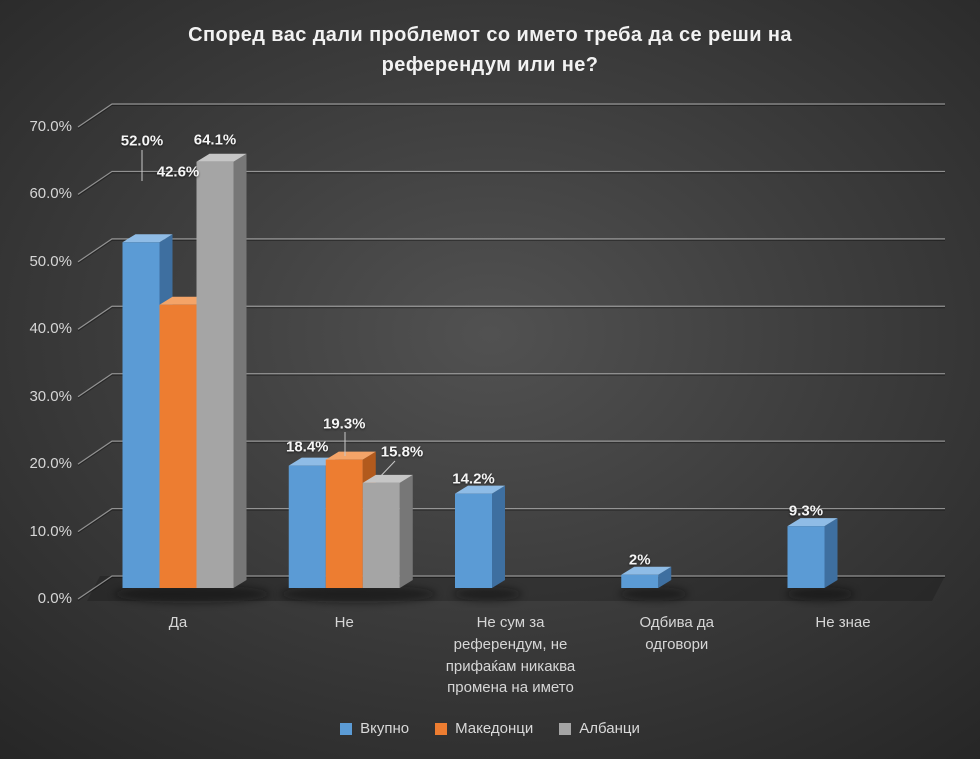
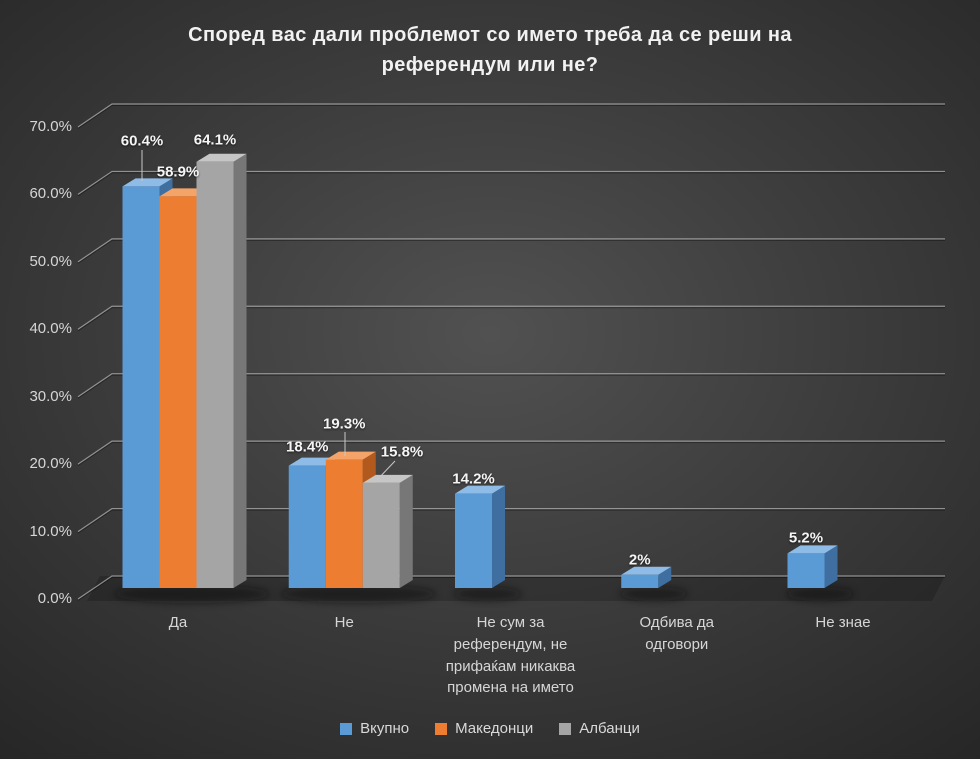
Вкупно/Да: 52.0% -> 60.4%
Македонци/Да: 42.6% -> 58.9%
Вкупно/Не знае: 9.3% -> 5.2%
